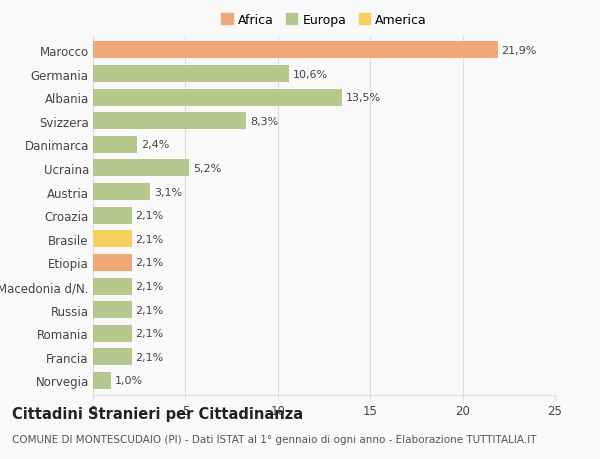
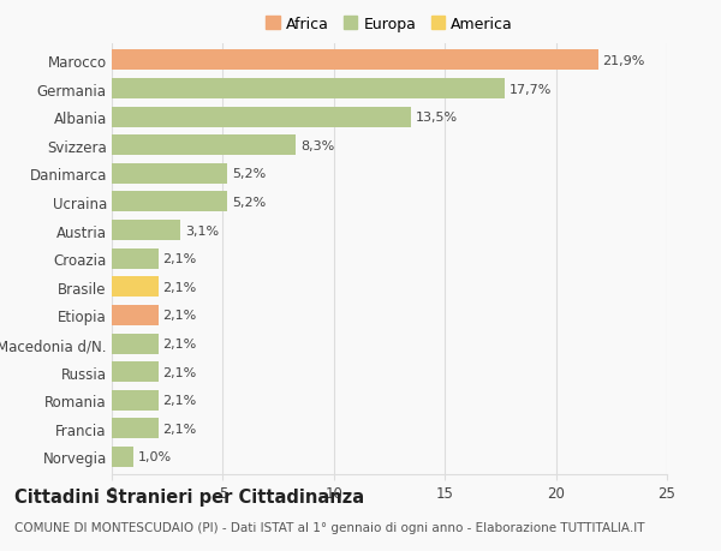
Germania: 10,6% -> 17,7%
Danimarca: 2,4% -> 5,2%
